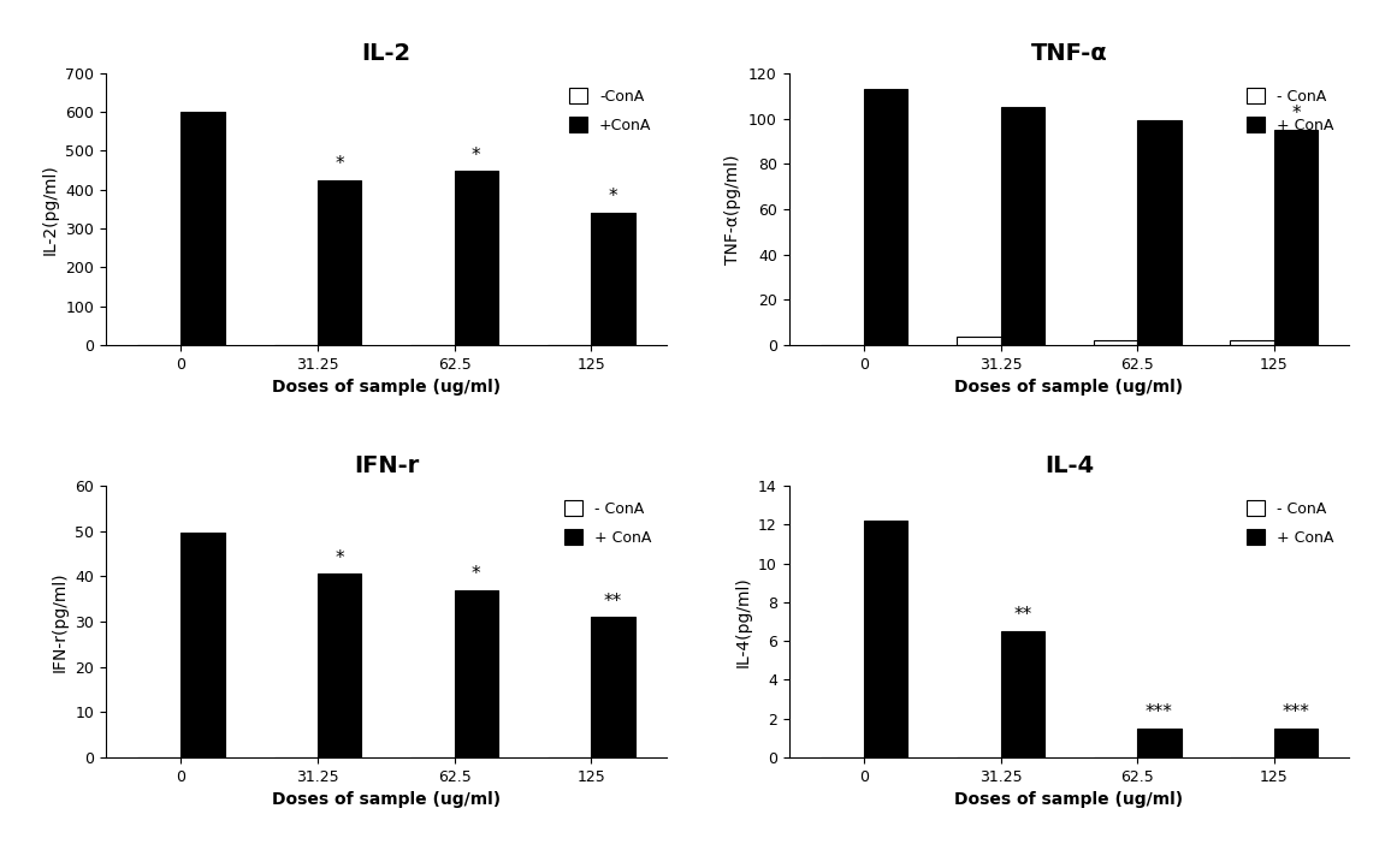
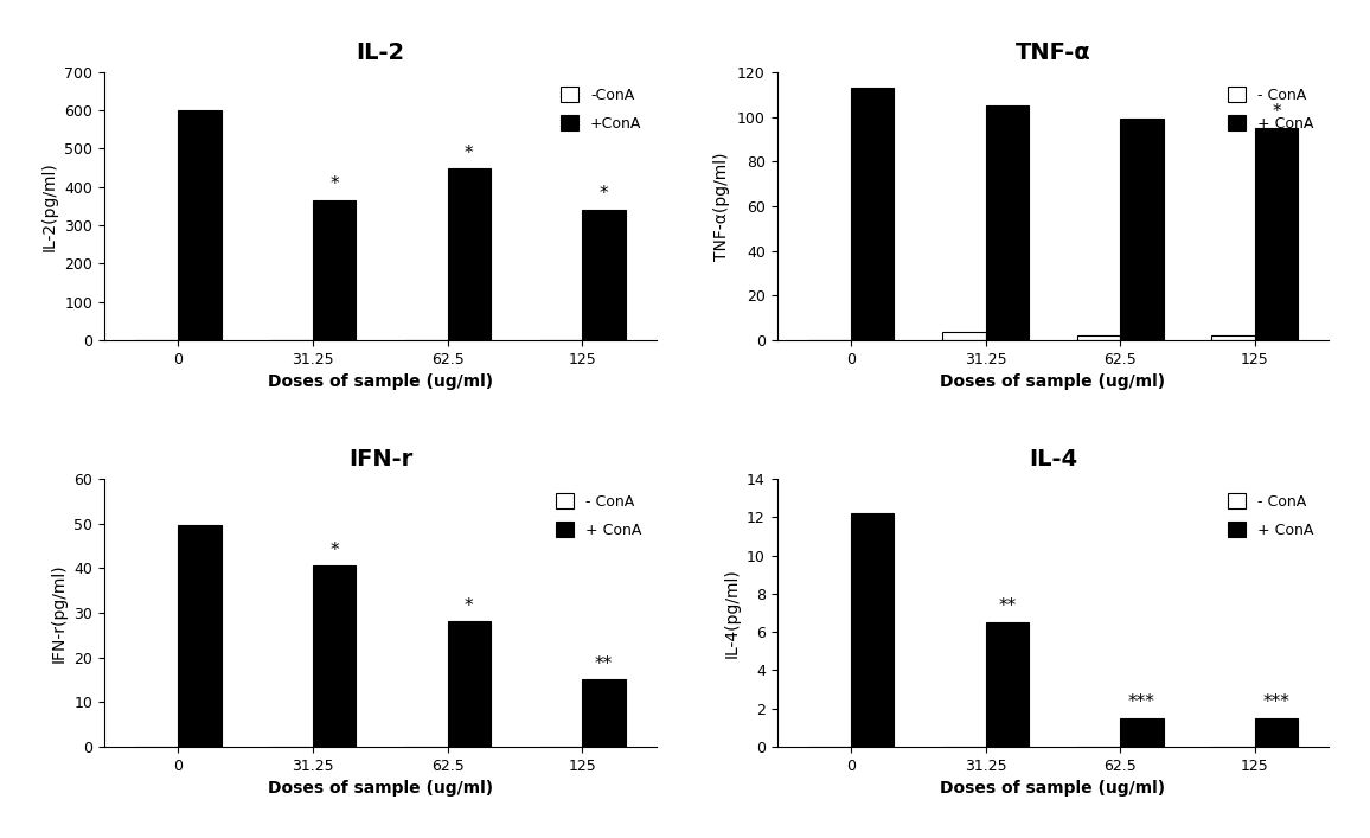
IL-2/+ConA/31.25: 425 -> 365
IFN-r/+ ConA/62.5: 37.0 -> 28.0
IFN-r/+ ConA/125: 31.0 -> 15.0
